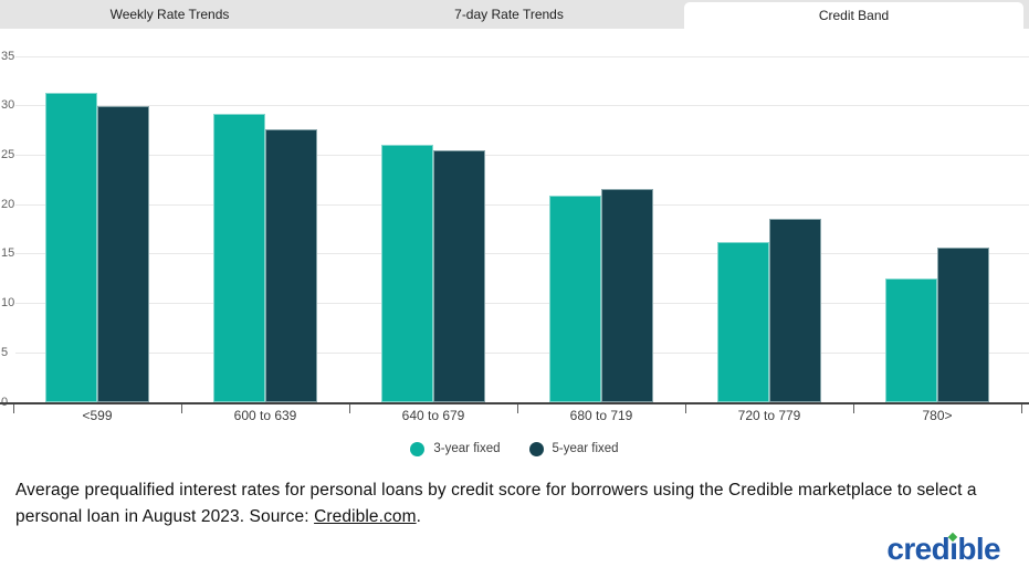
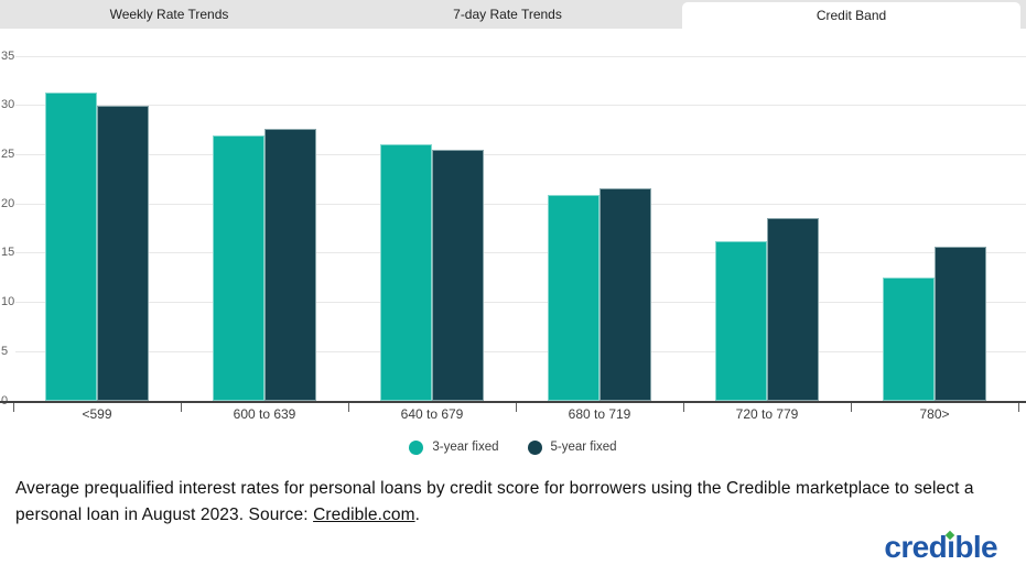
3-year fixed/600 to 639: 29 -> 27
